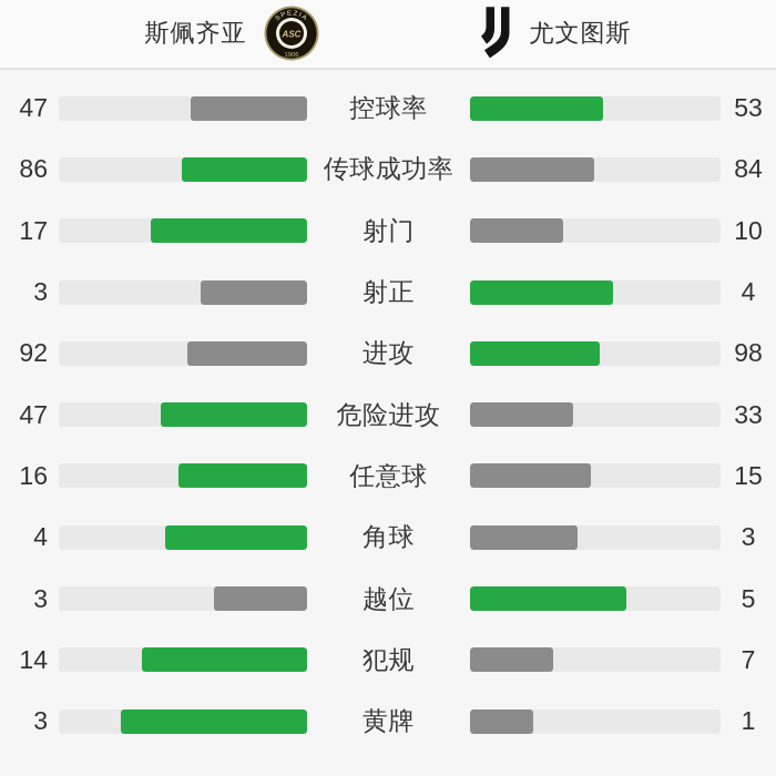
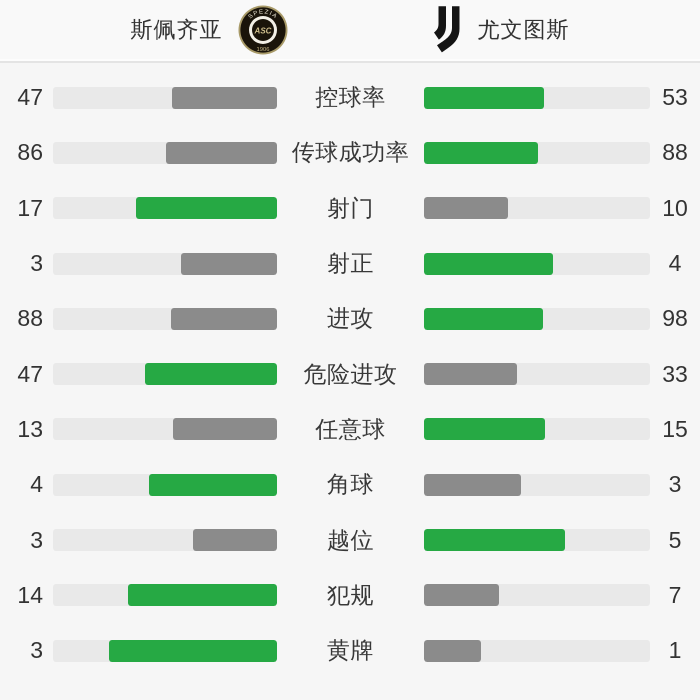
尤文图斯/传球成功率: 84 -> 88
斯佩齐亚/进攻: 92 -> 88
斯佩齐亚/任意球: 16 -> 13
